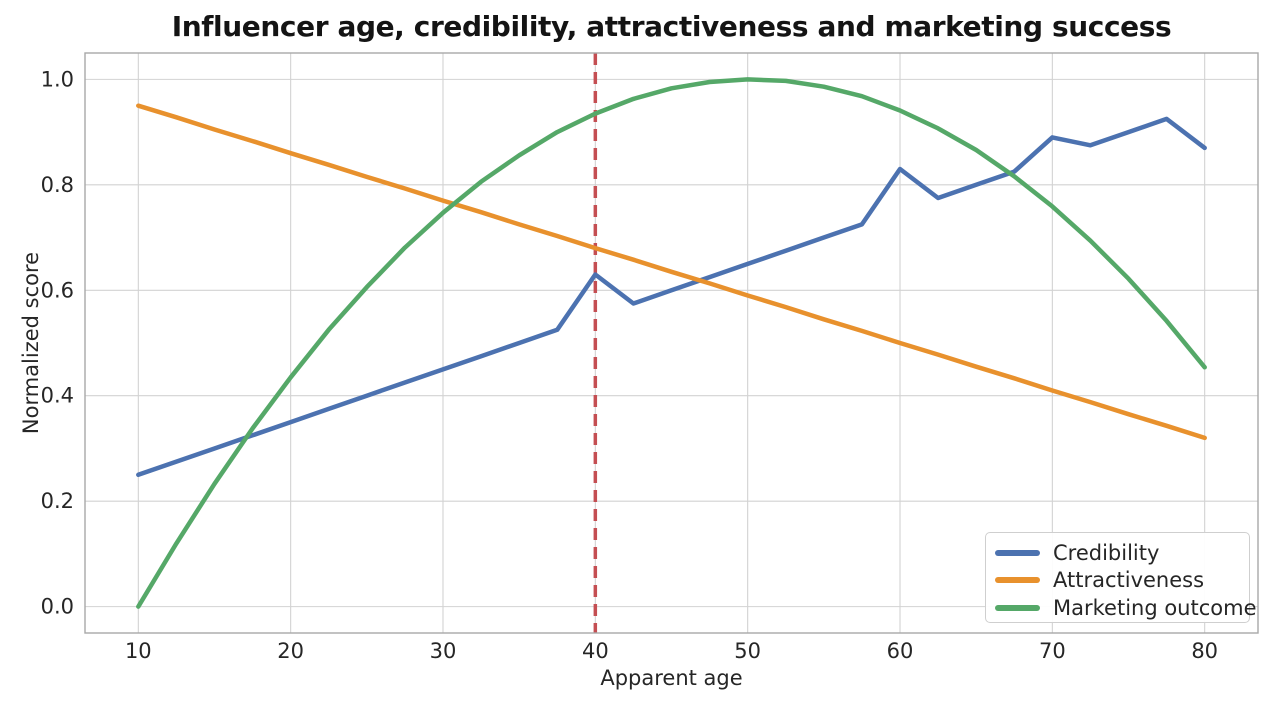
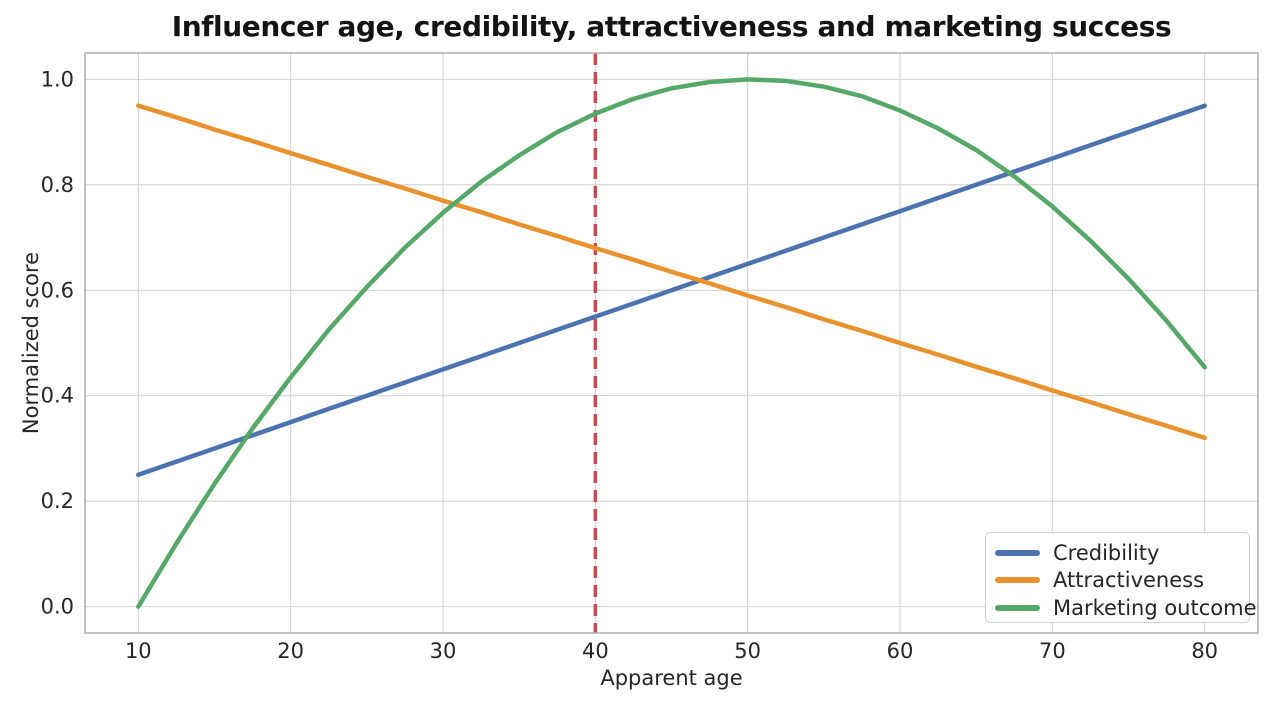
Credibility/40: 0.63 -> 0.55
Credibility/60: 0.83 -> 0.75
Credibility/70: 0.89 -> 0.85
Credibility/80: 0.87 -> 0.95
